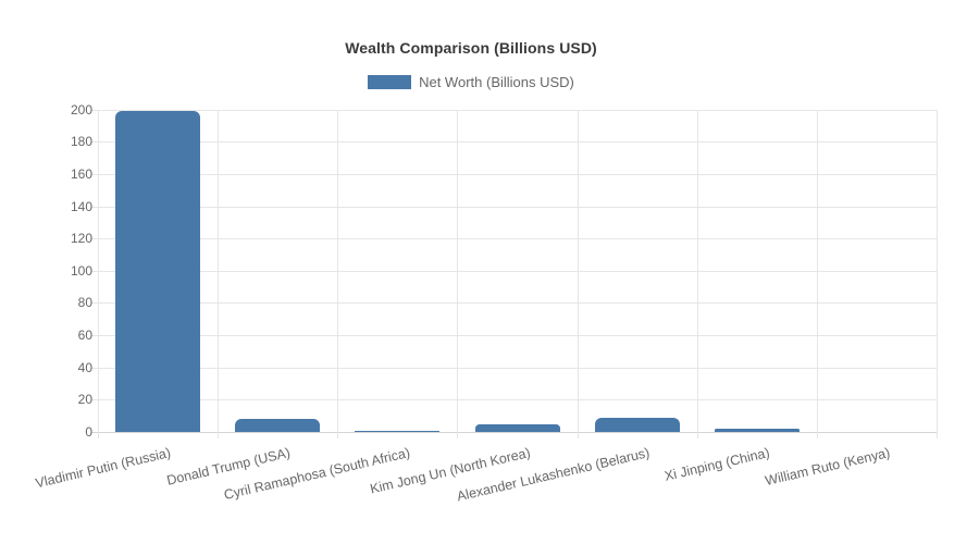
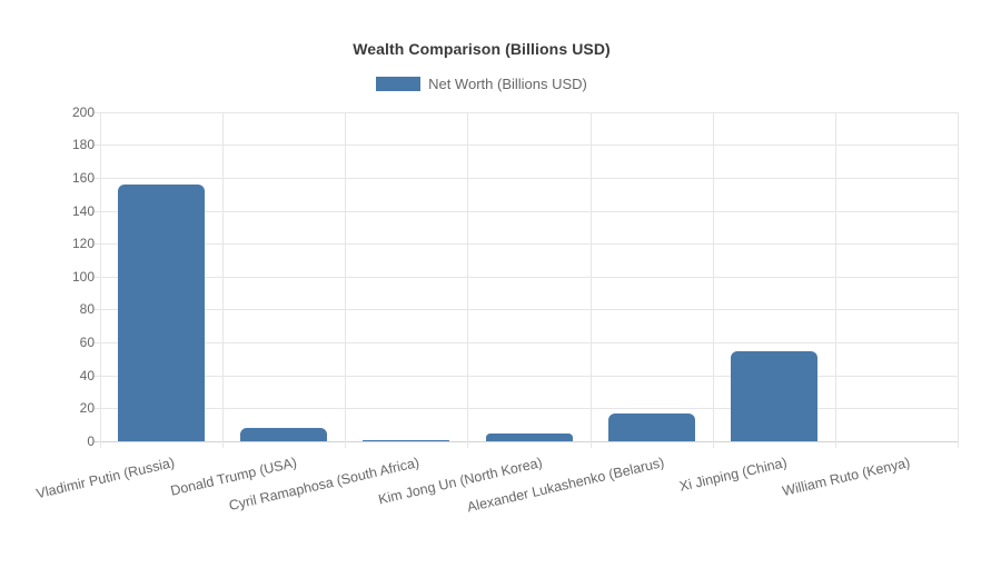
Vladimir Putin (Russia): 199 -> 156
Alexander Lukashenko (Belarus): 9 -> 17
Xi Jinping (China): 2 -> 55
